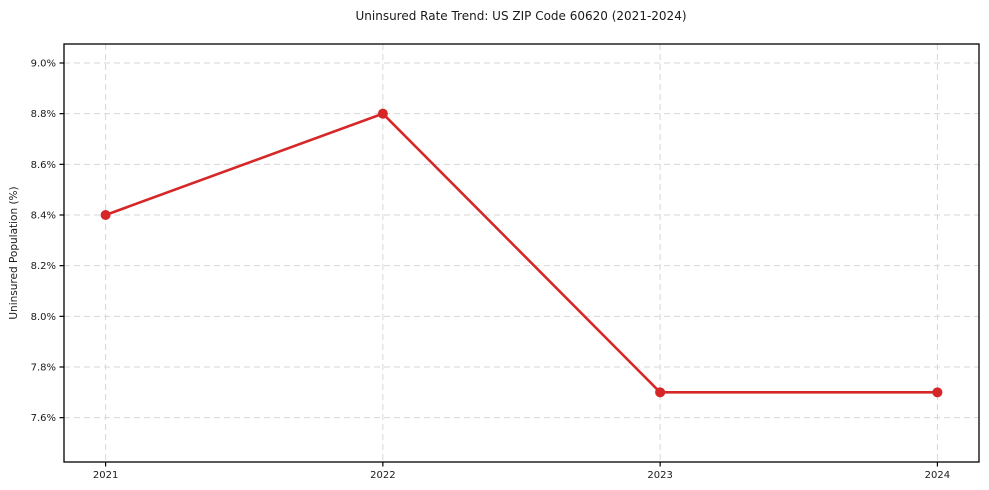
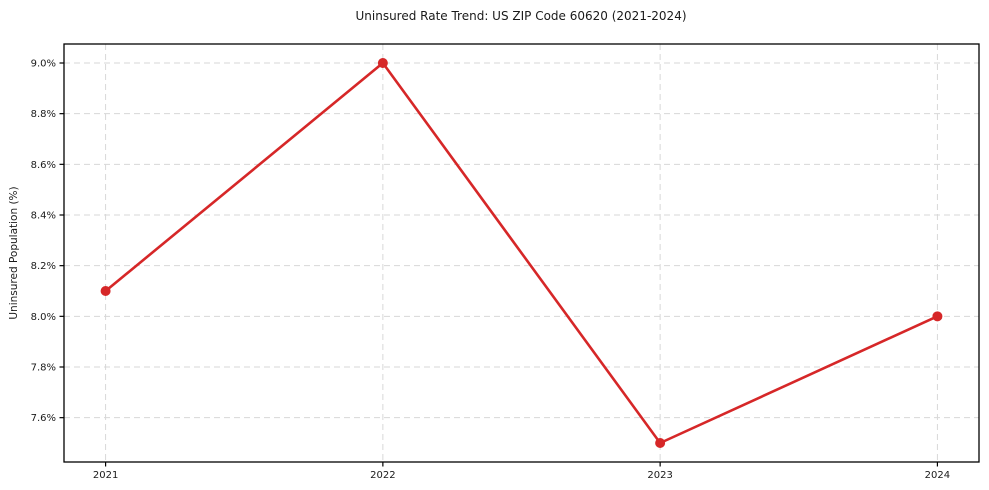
2021: 8.4% -> 8.1%
2022: 8.8% -> 9.0%
2023: 7.7% -> 7.5%
2024: 7.7% -> 8.0%
